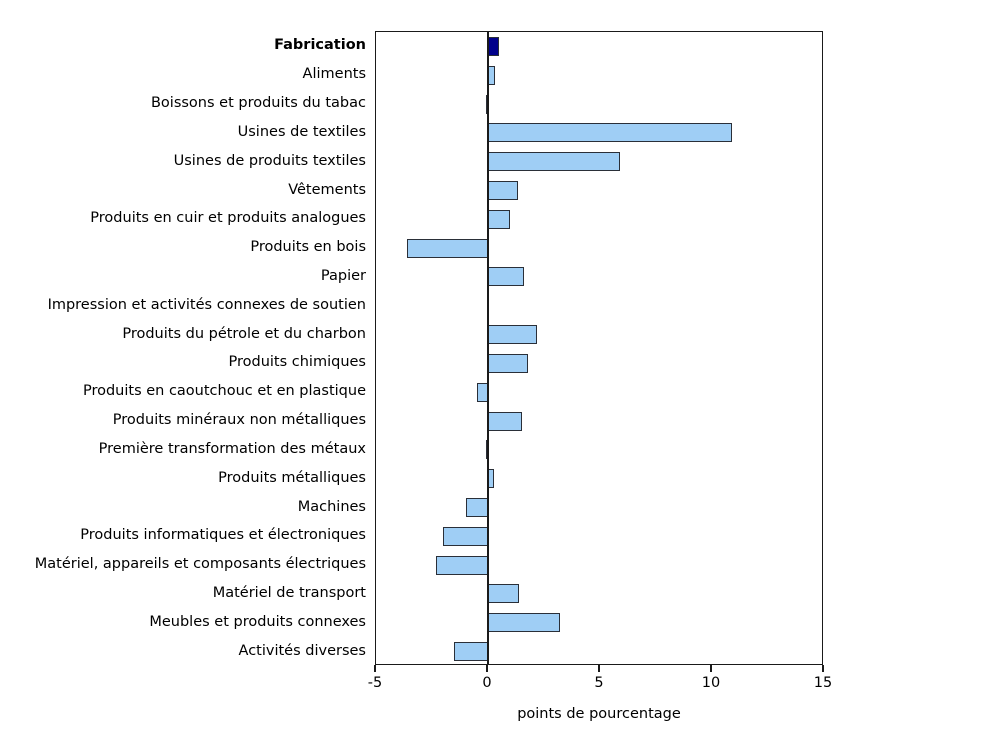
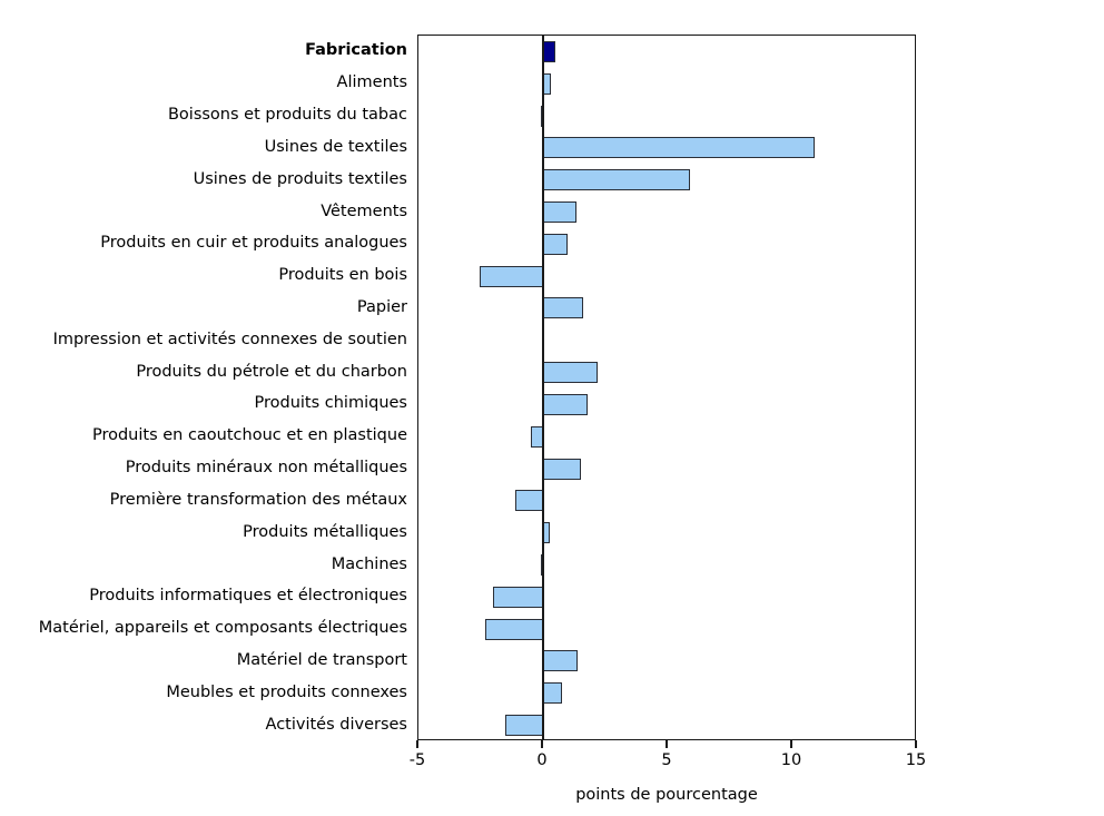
Produits en bois: -3.6 -> -2.5
Première transformation des métaux: -0.1 -> -1.1
Machines: -1.0 -> -0.1
Meubles et produits connexes: 3.2 -> 0.8
